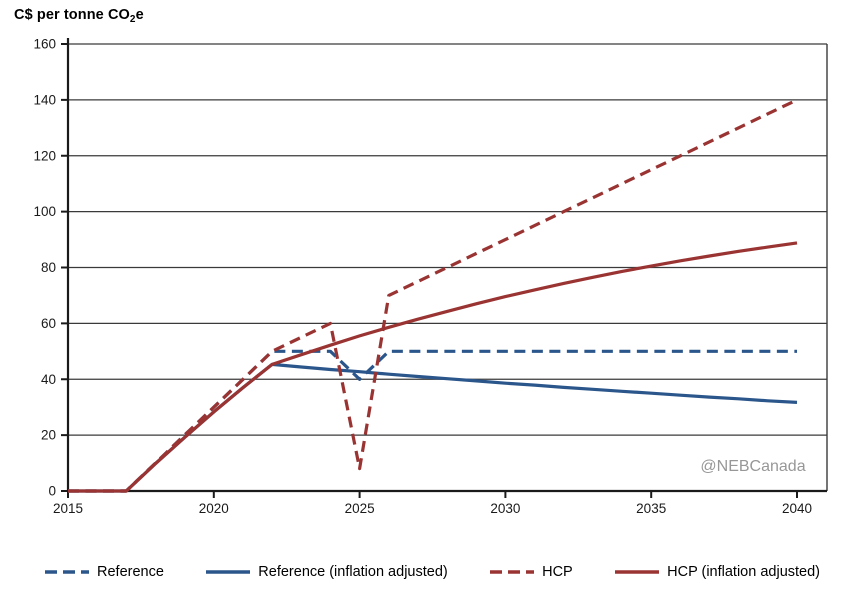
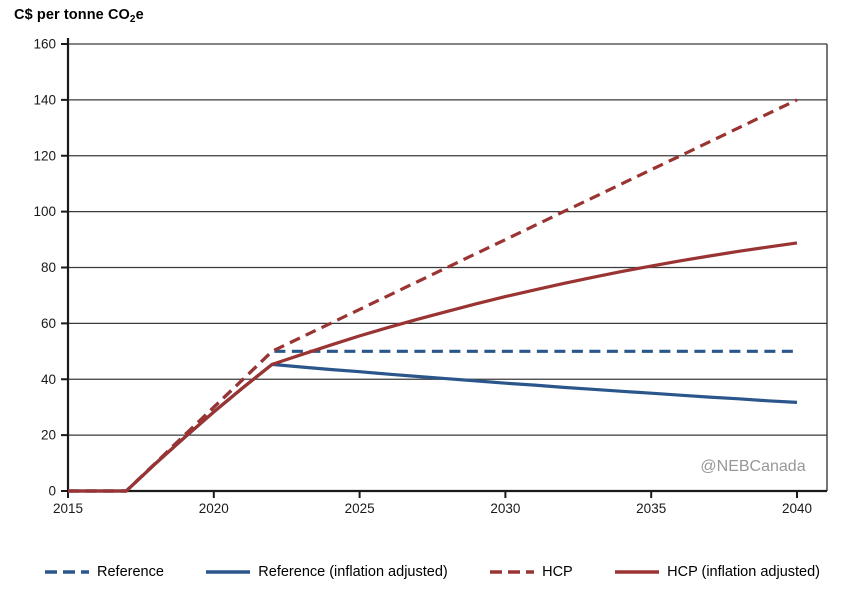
Reference/2025: 40 -> 50
HCP/2025: 8 -> 65
